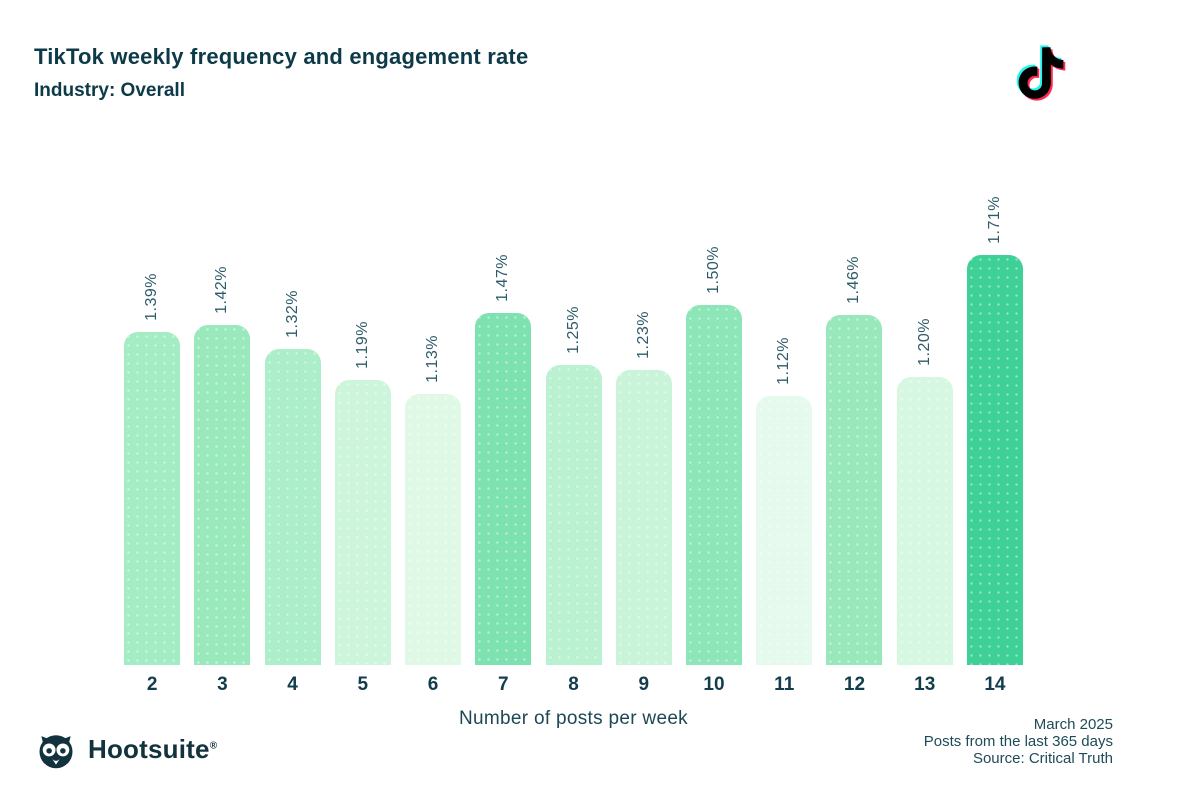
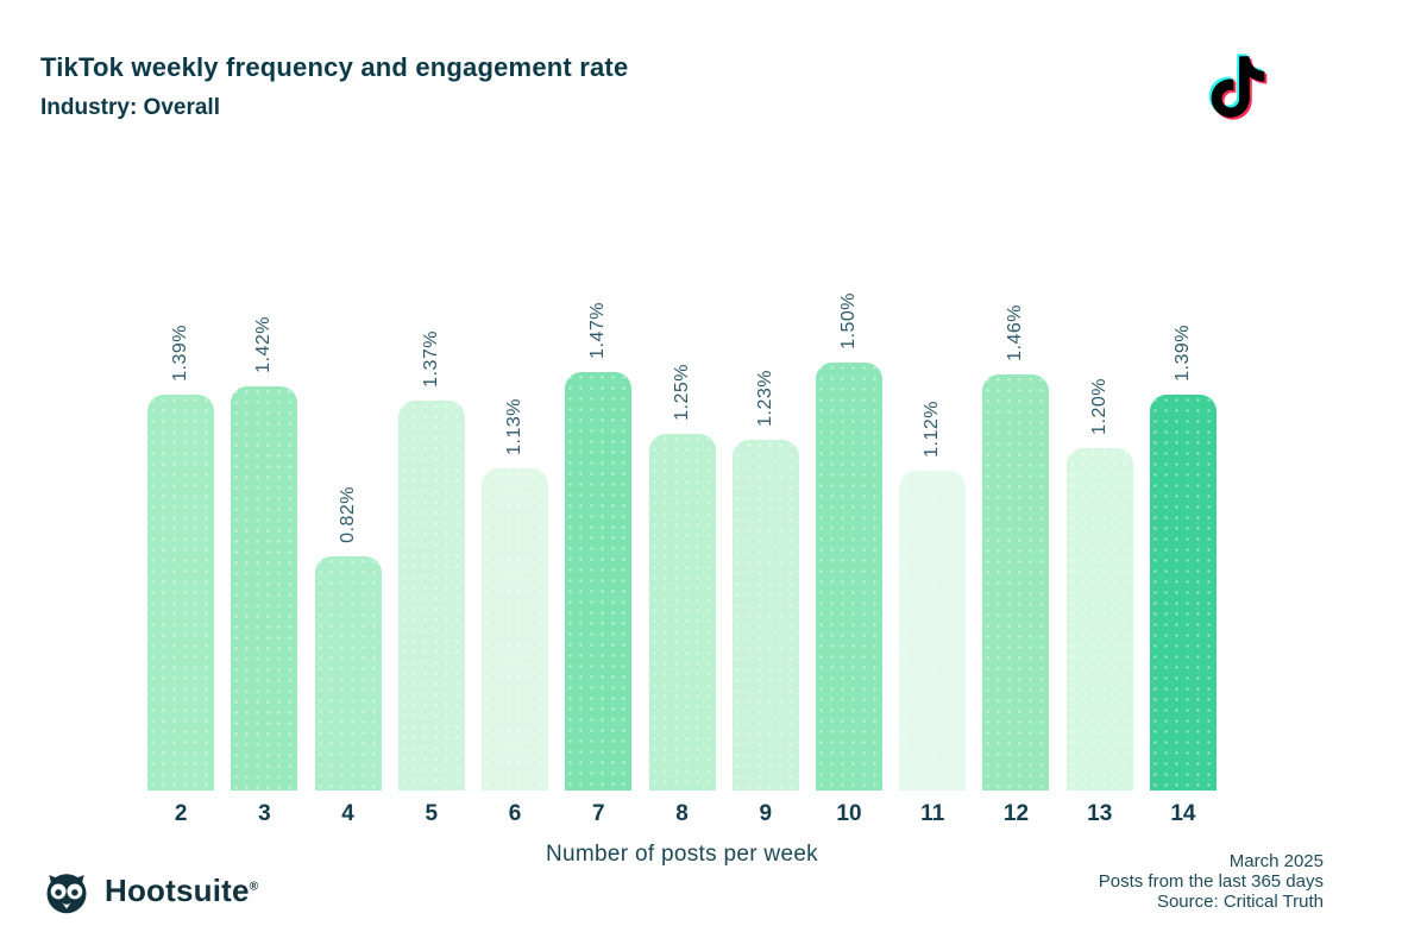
4: 1.32% -> 0.82%
5: 1.19% -> 1.37%
14: 1.71% -> 1.39%
